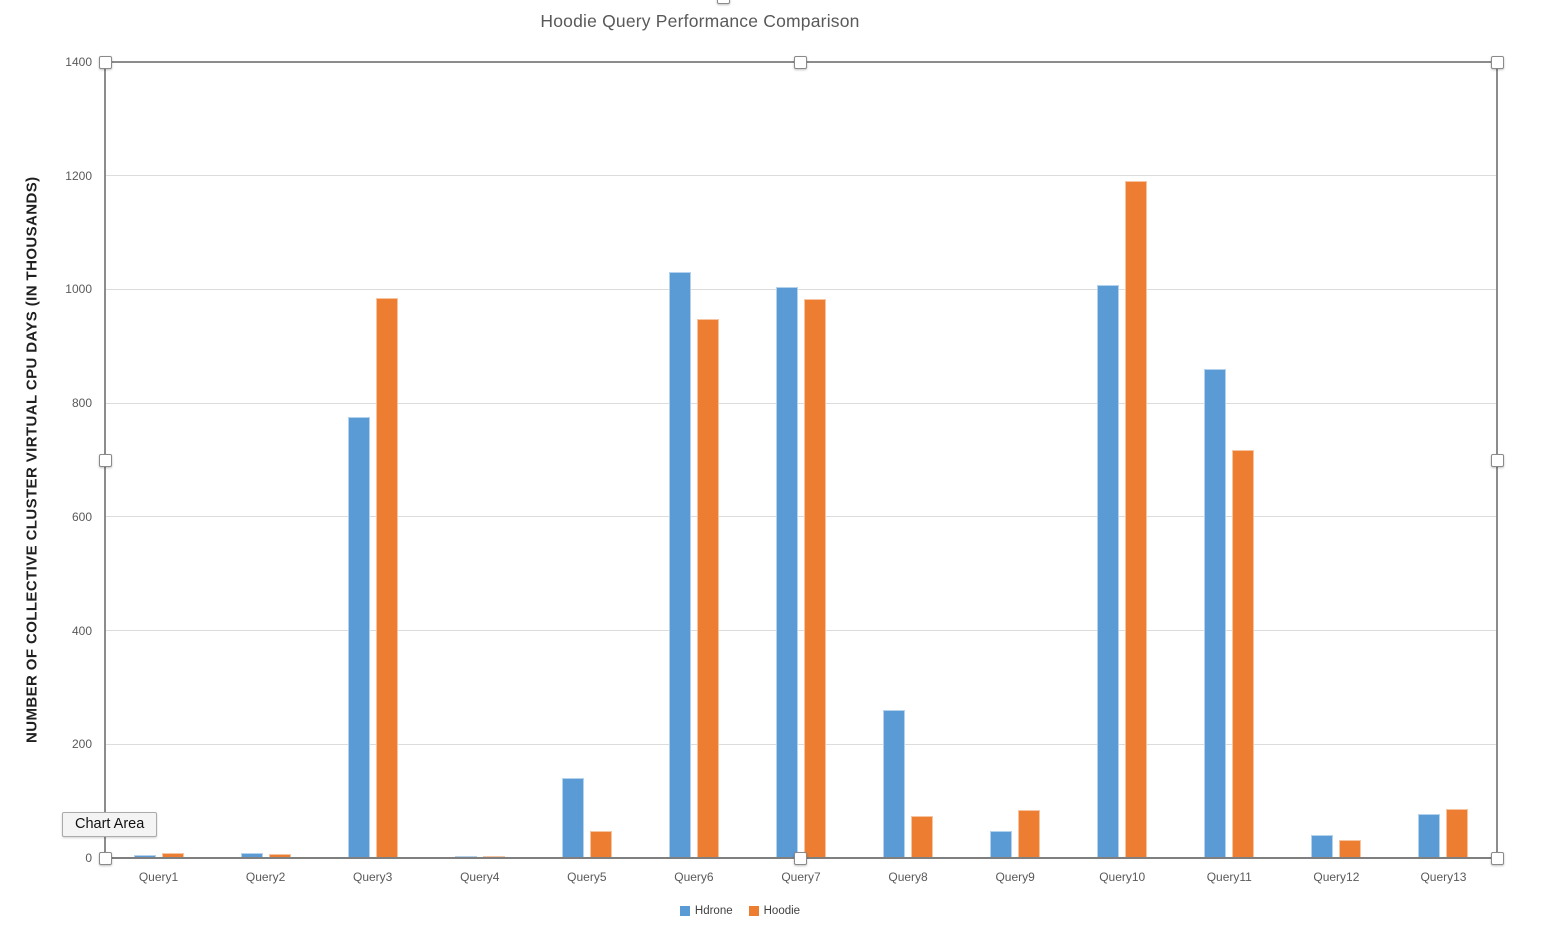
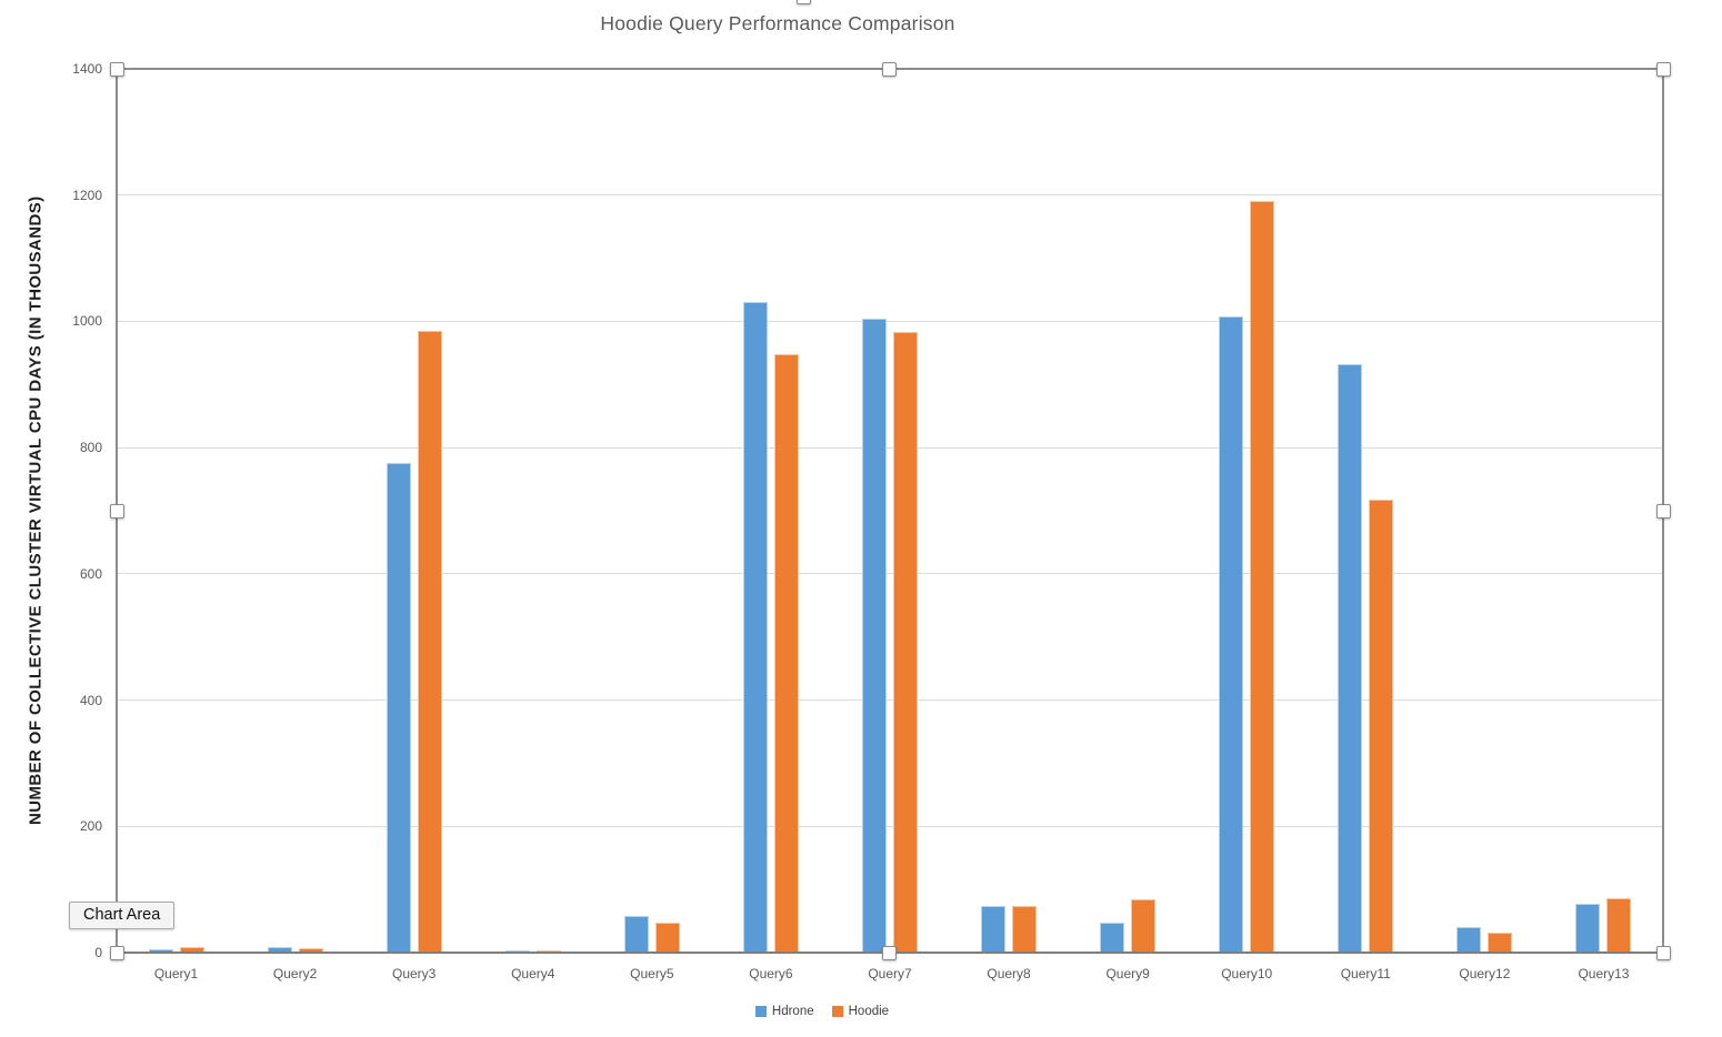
Hdrone/Query5: 140 -> 60
Hdrone/Query8: 260 -> 70
Hdrone/Query11: 860 -> 930
